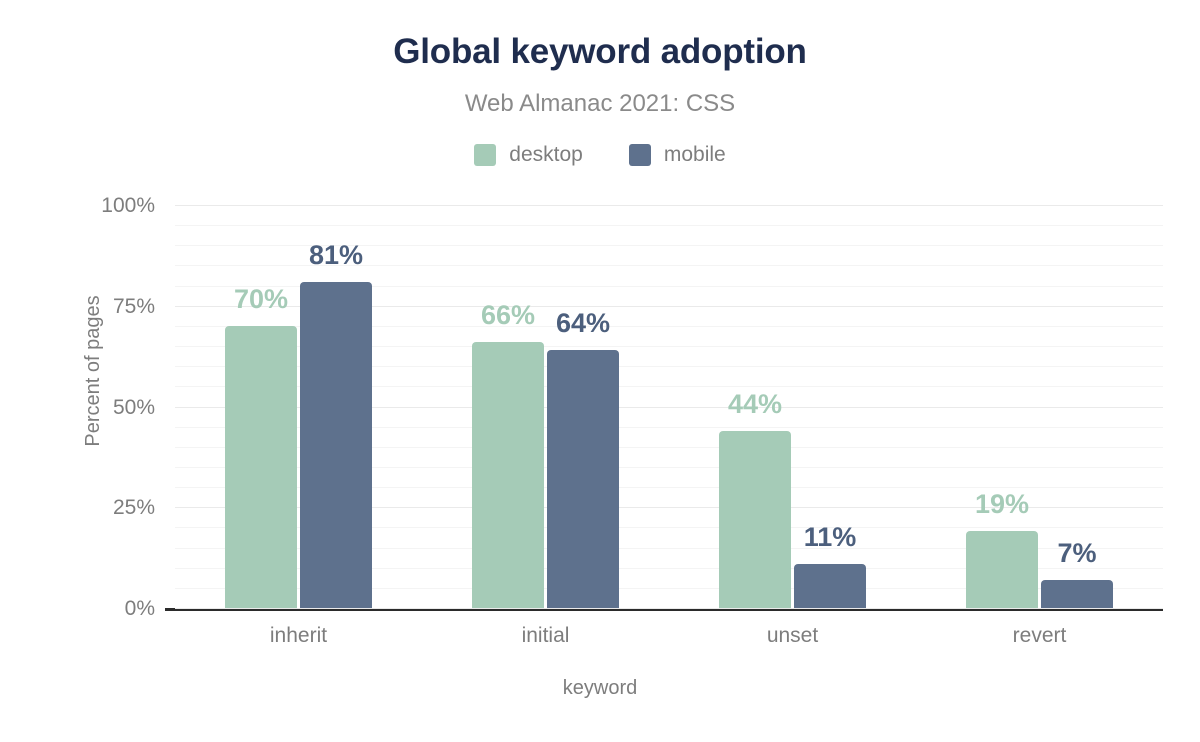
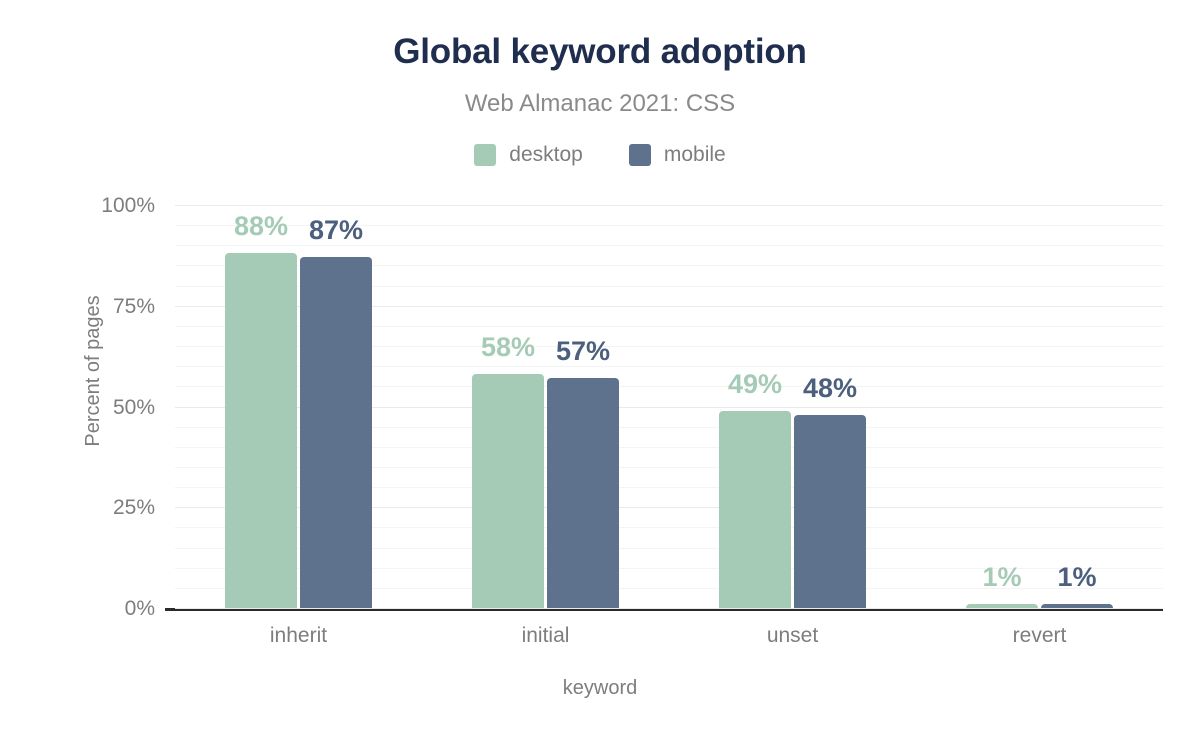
desktop/inherit: 70% -> 88%
mobile/inherit: 81% -> 87%
desktop/initial: 66% -> 58%
mobile/initial: 64% -> 57%
desktop/unset: 44% -> 49%
mobile/unset: 11% -> 48%
desktop/revert: 19% -> 1%
mobile/revert: 7% -> 1%
